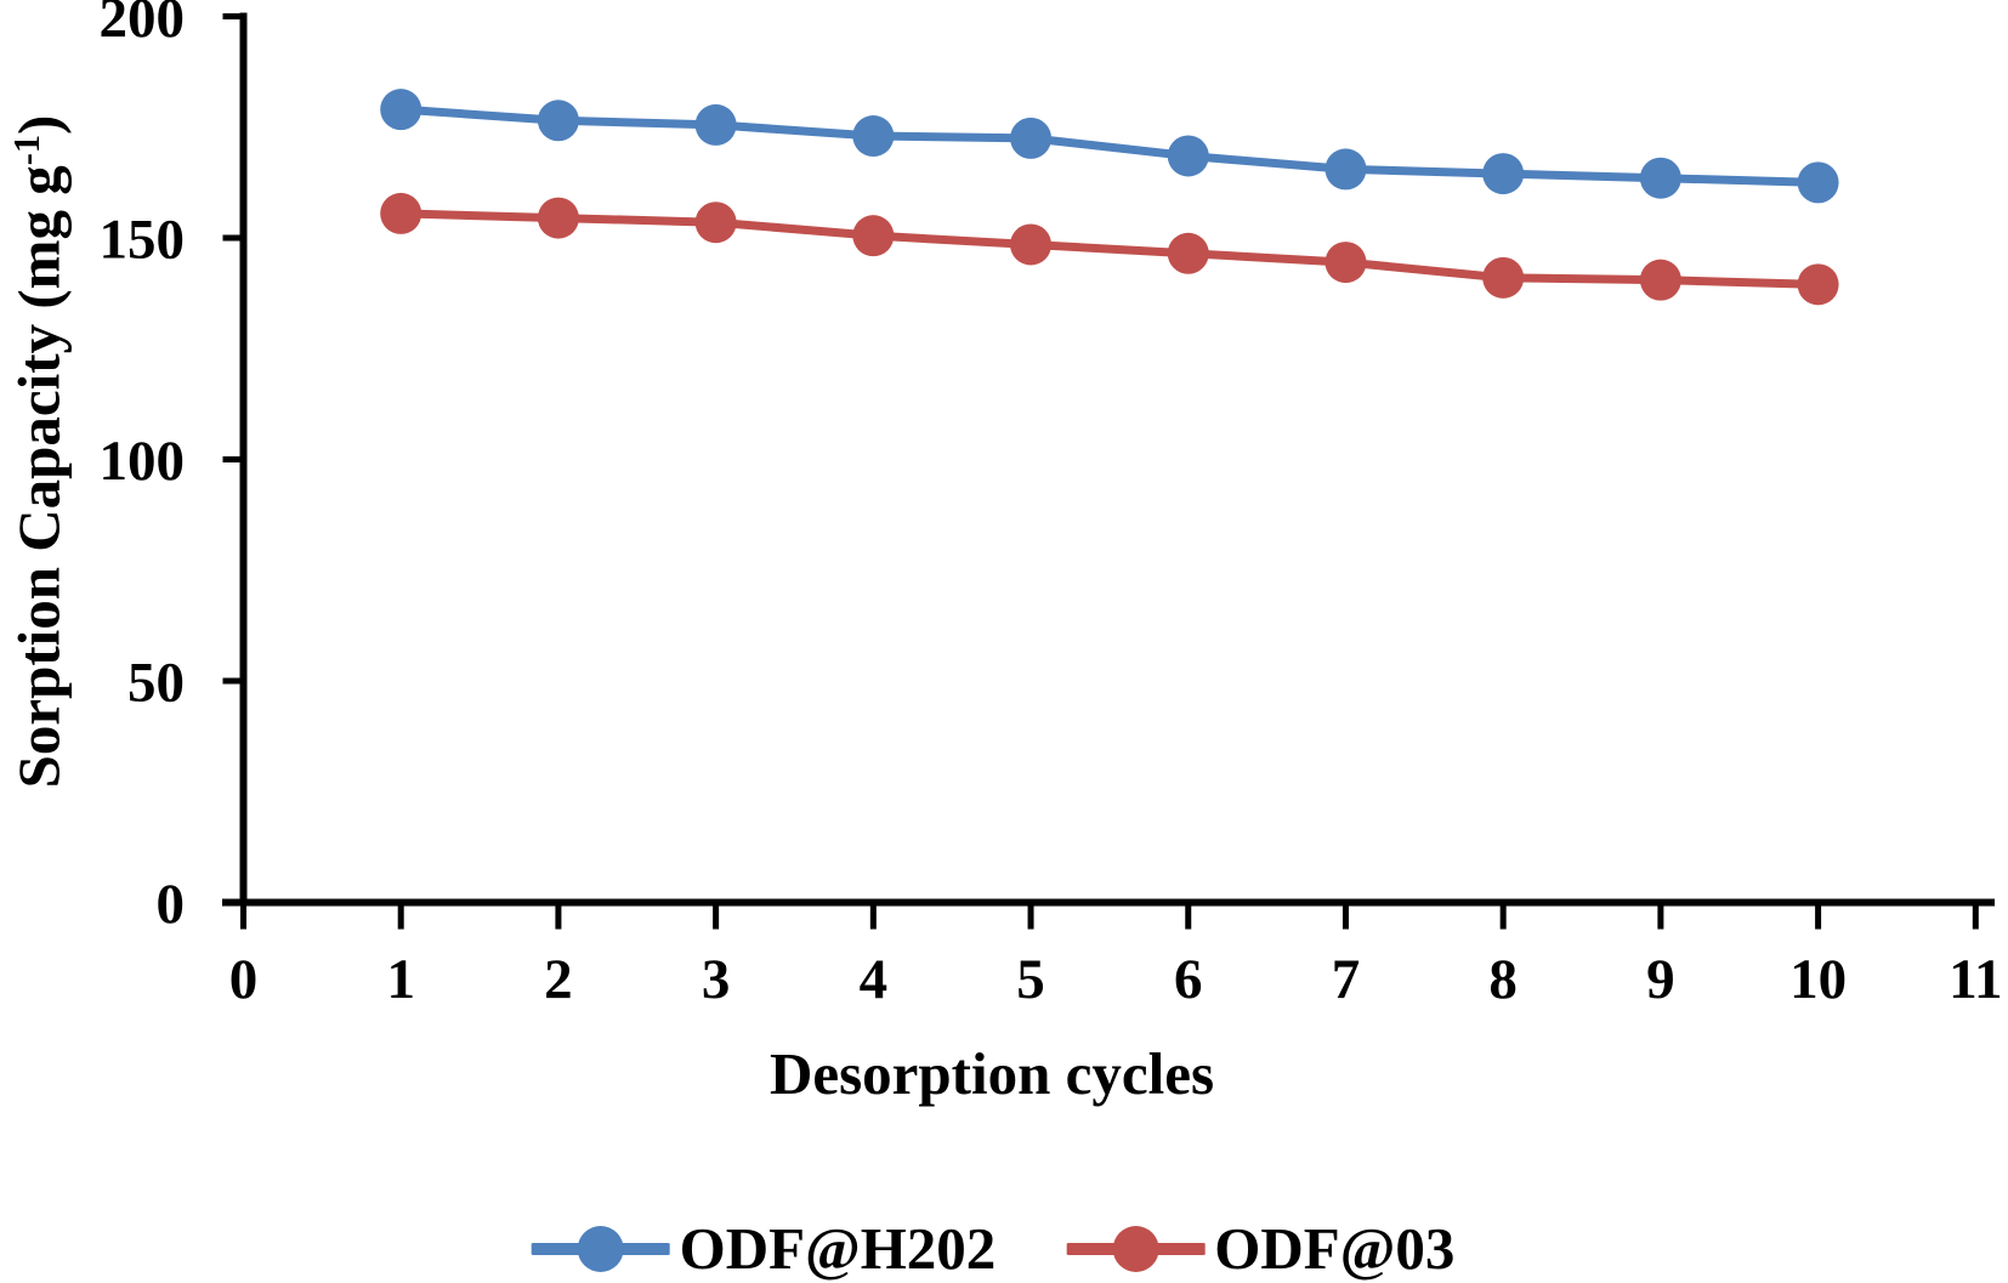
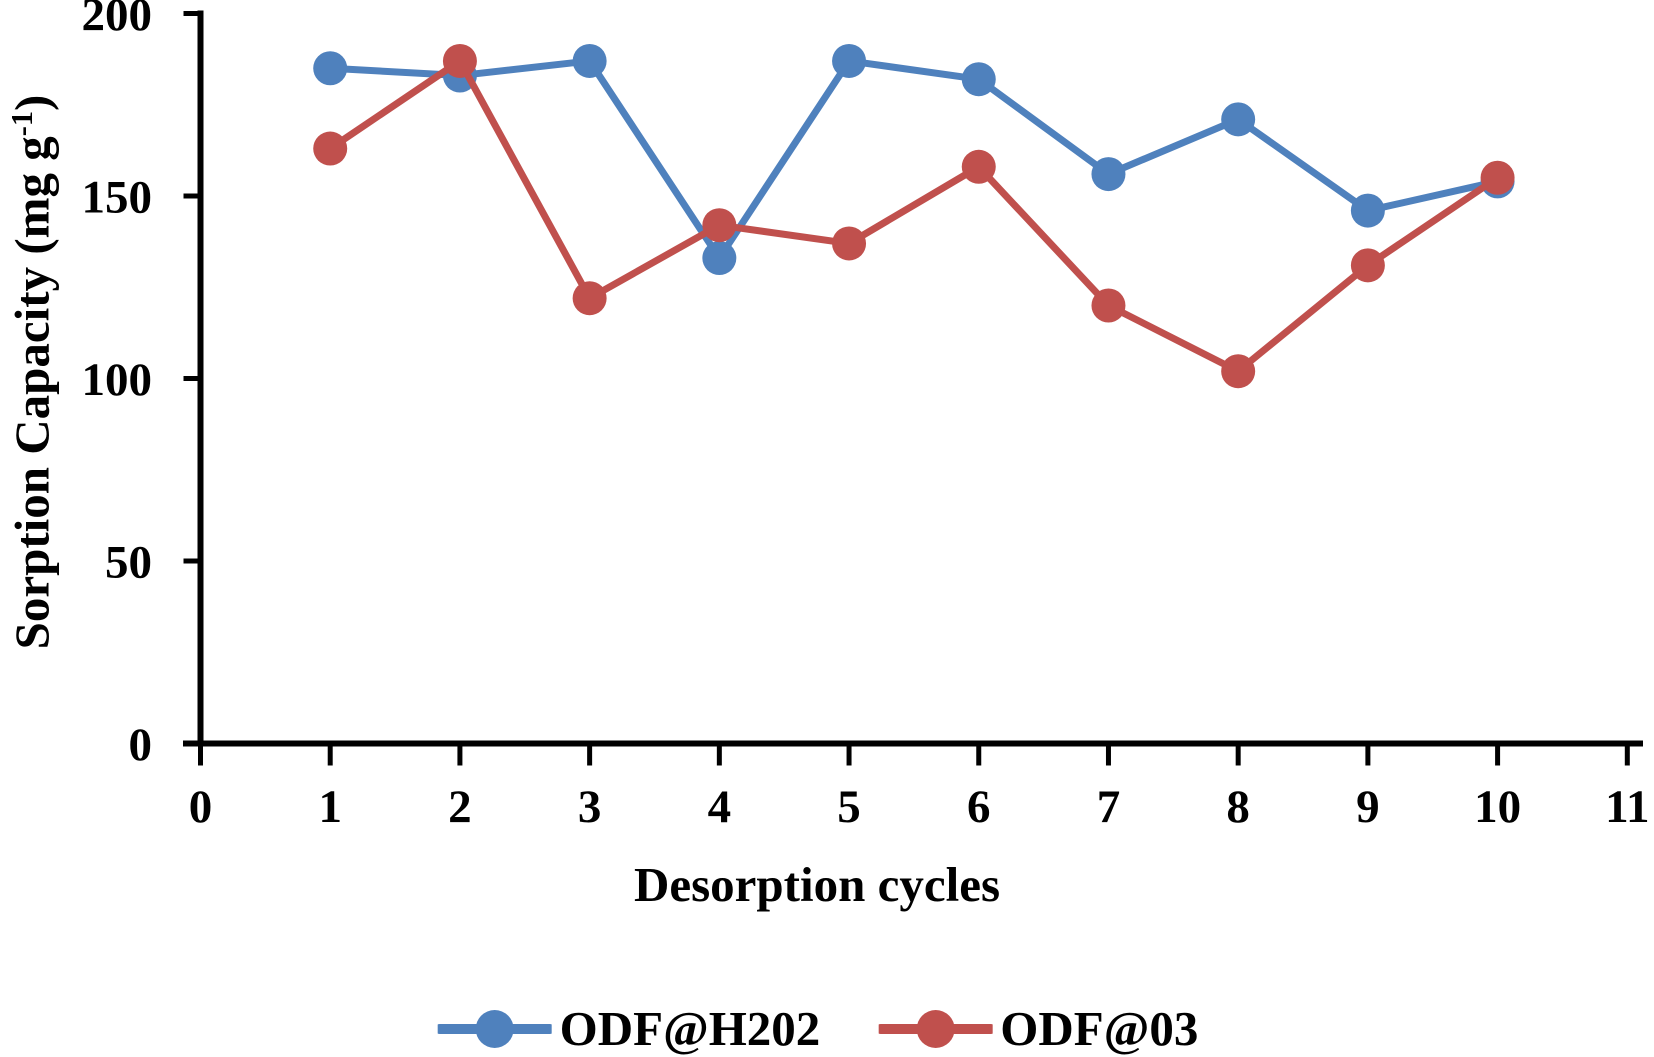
ODF@H202/1: 179 -> 185
ODF@03/1: 156 -> 163
ODF@H202/2: 176 -> 183
ODF@03/2: 154 -> 187
ODF@H202/3: 176 -> 187
ODF@03/3: 154 -> 122
ODF@H202/4: 173 -> 133
ODF@03/4: 150 -> 142
ODF@H202/5: 172 -> 187
ODF@03/5: 148 -> 137
ODF@H202/6: 168 -> 182
ODF@03/6: 146 -> 158
ODF@H202/7: 166 -> 156
ODF@03/7: 144 -> 120
ODF@H202/8: 164 -> 171
ODF@03/8: 141 -> 102
ODF@H202/9: 164 -> 146
ODF@03/9: 140 -> 131
ODF@H202/10: 162 -> 154
ODF@03/10: 140 -> 155
